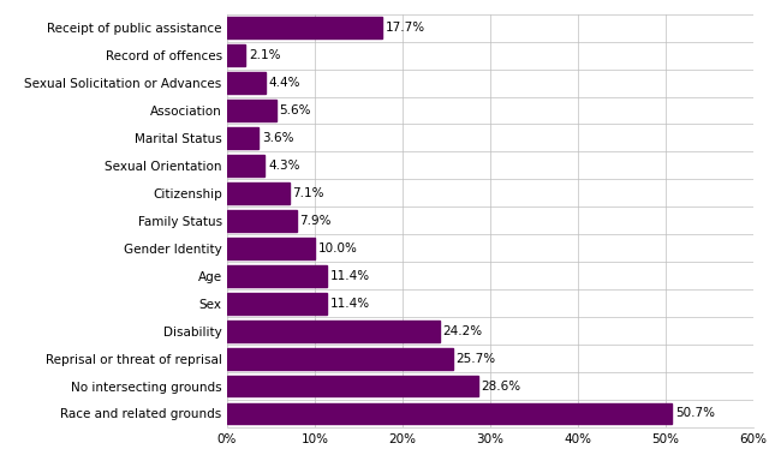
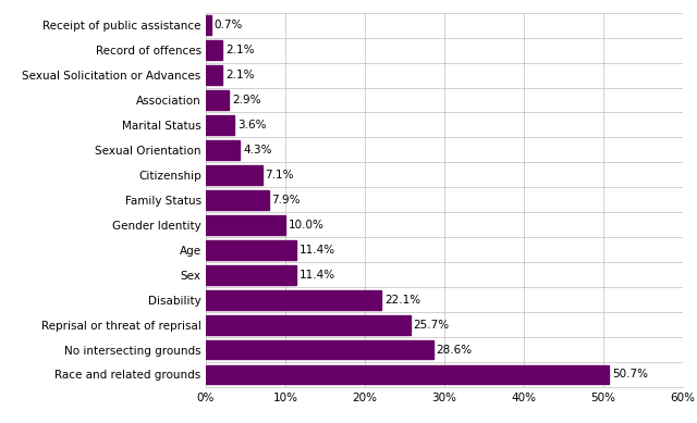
Receipt of public assistance: 17.7% -> 0.7%
Sexual Solicitation or Advances: 4.4% -> 2.1%
Association: 5.6% -> 2.9%
Disability: 24.2% -> 22.1%
